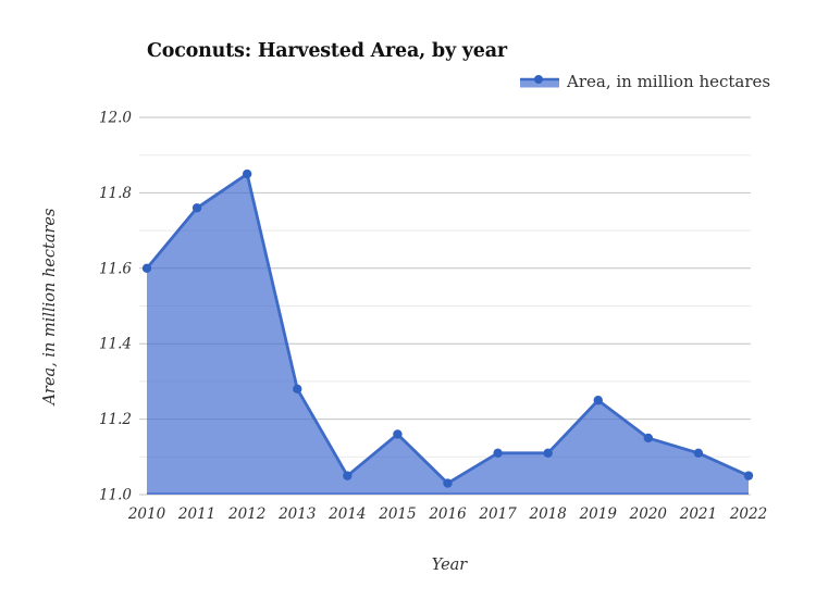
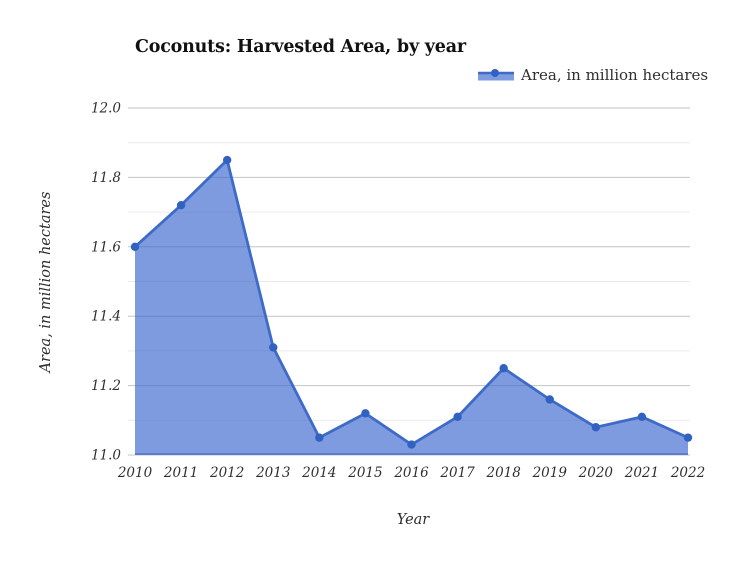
2011: 11.76 -> 11.72
2013: 11.28 -> 11.31
2015: 11.16 -> 11.12
2018: 11.11 -> 11.25
2019: 11.25 -> 11.16
2020: 11.15 -> 11.08
